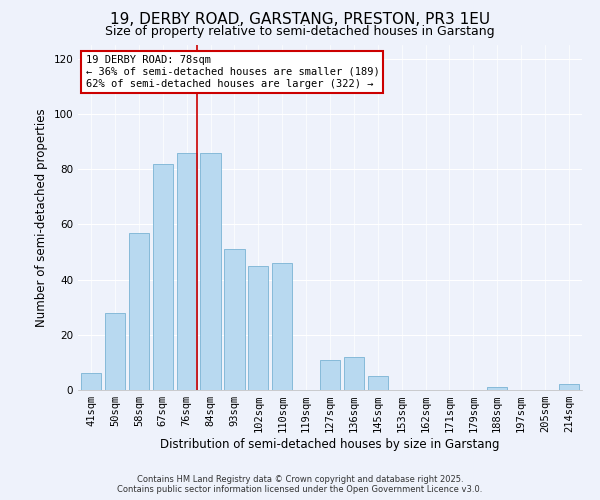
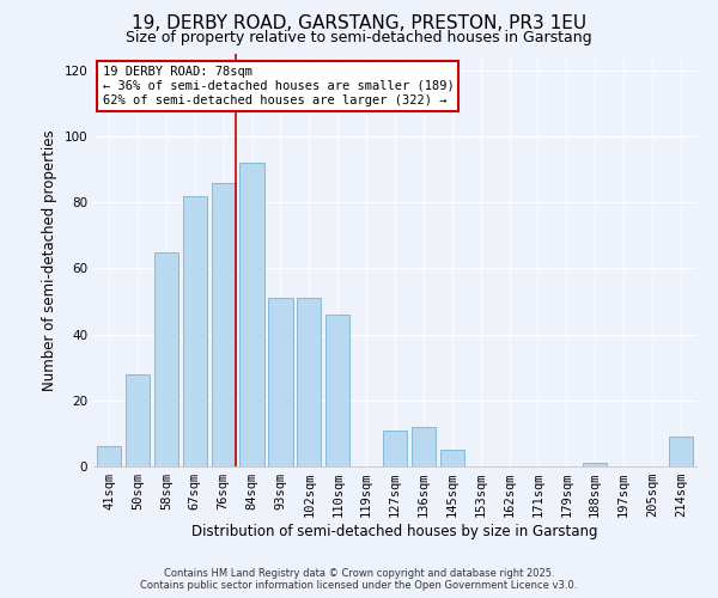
58sqm: 57 -> 65
84sqm: 86 -> 92
102sqm: 45 -> 51
214sqm: 2 -> 9
